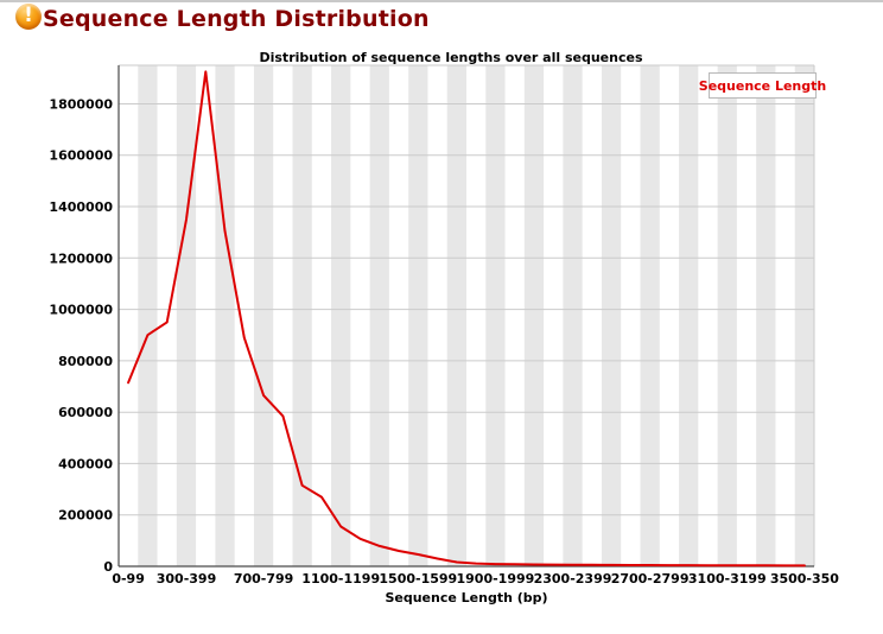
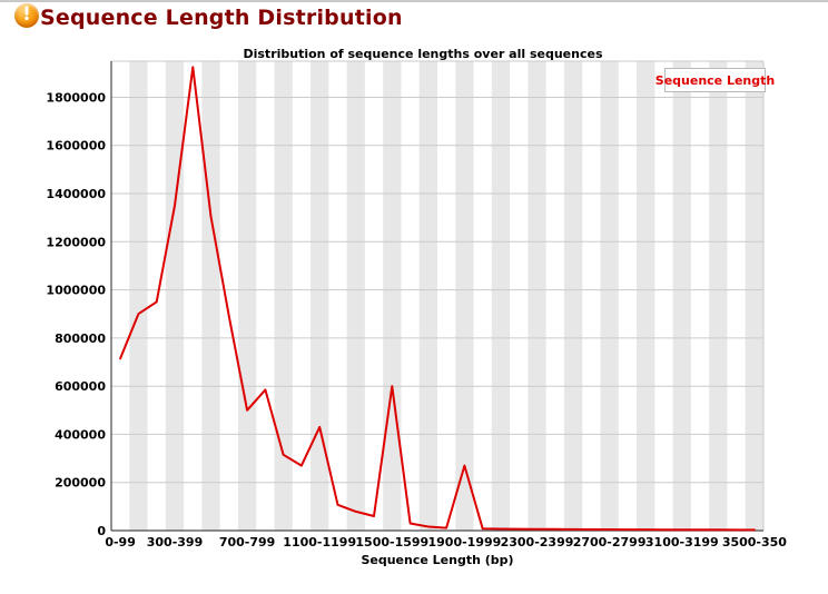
700-799: 660000 -> 500000
1100-1199: 160000 -> 430000
1500-1599: 50000 -> 600000
1900-1999: 10000 -> 270000
